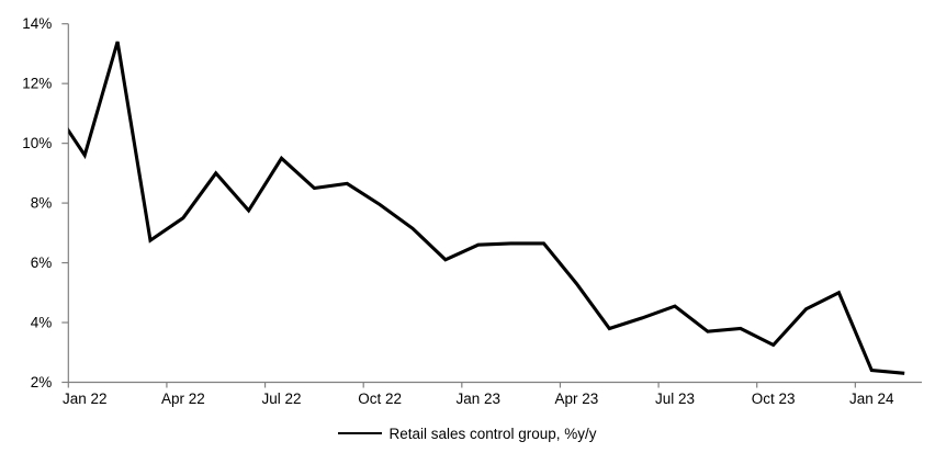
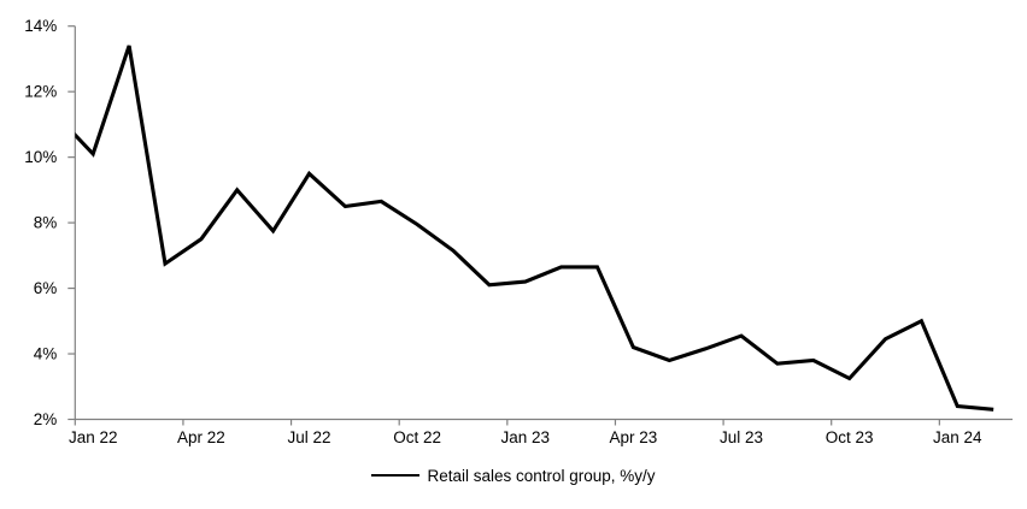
Jan 22: 9.6% -> 10.1%
Jan 23: 6.6% -> 6.2%
Apr 23: 5.3% -> 4.2%
